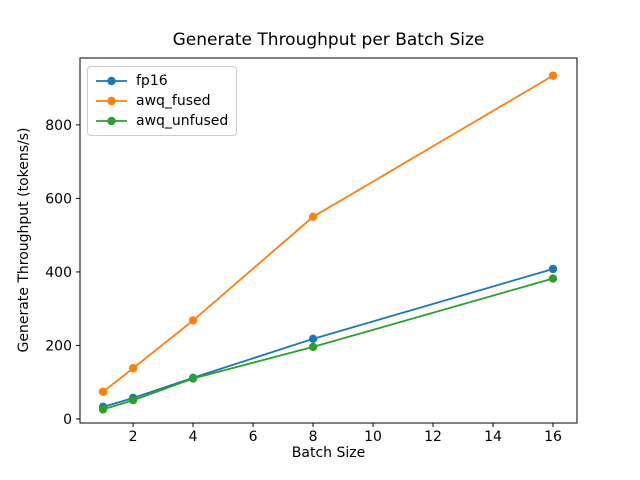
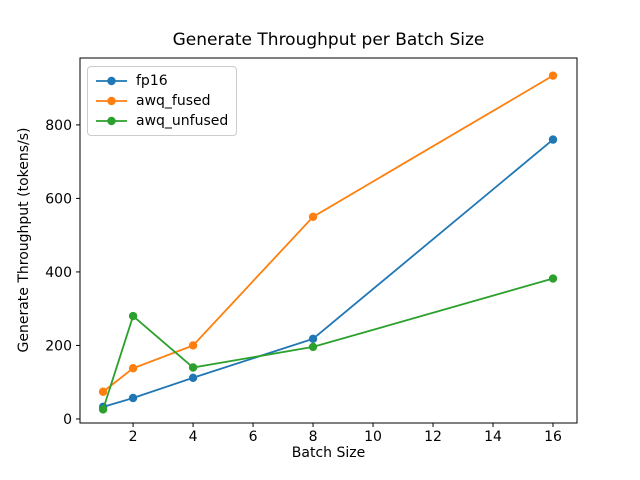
awq_unfused/2: 50 -> 280
awq_fused/4: 270 -> 200
awq_unfused/4: 110 -> 140
fp16/16: 410 -> 760
